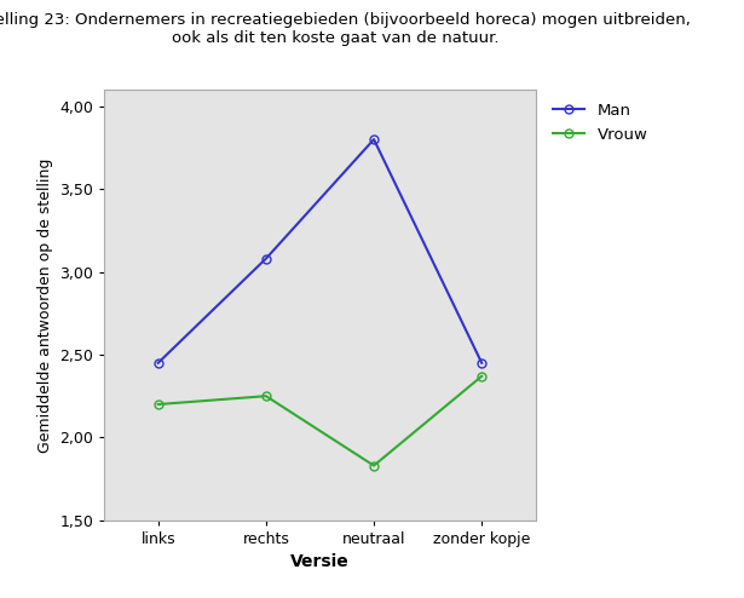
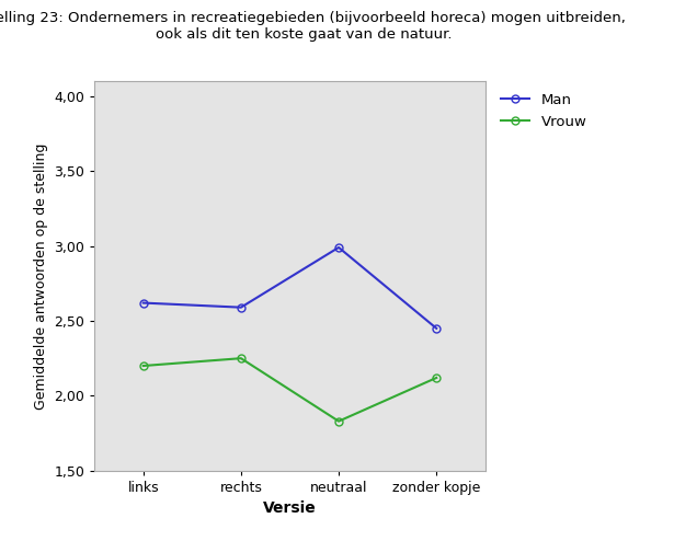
Man/links: 2,45 -> 2,62
Man/rechts: 3,08 -> 2,59
Man/neutraal: 3,80 -> 2,99
Vrouw/zonder kopje: 2,37 -> 2,12
